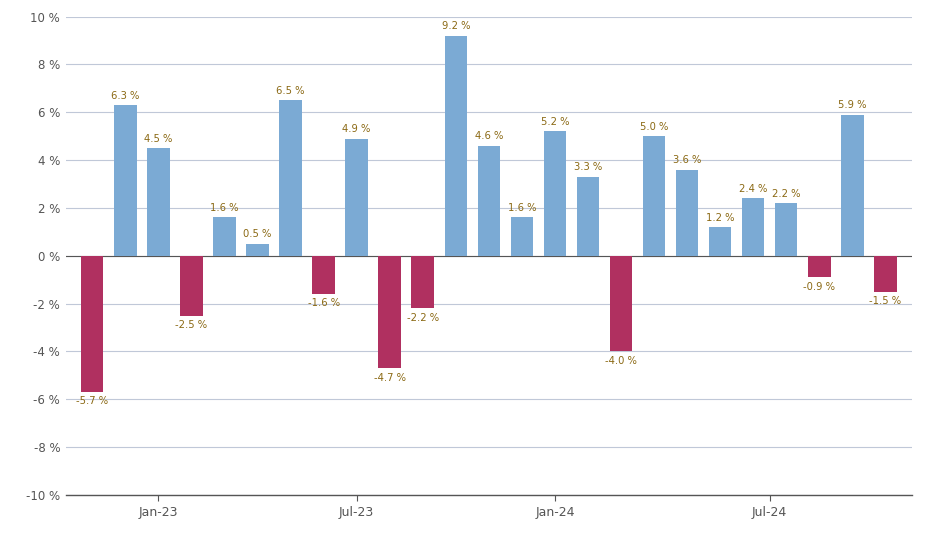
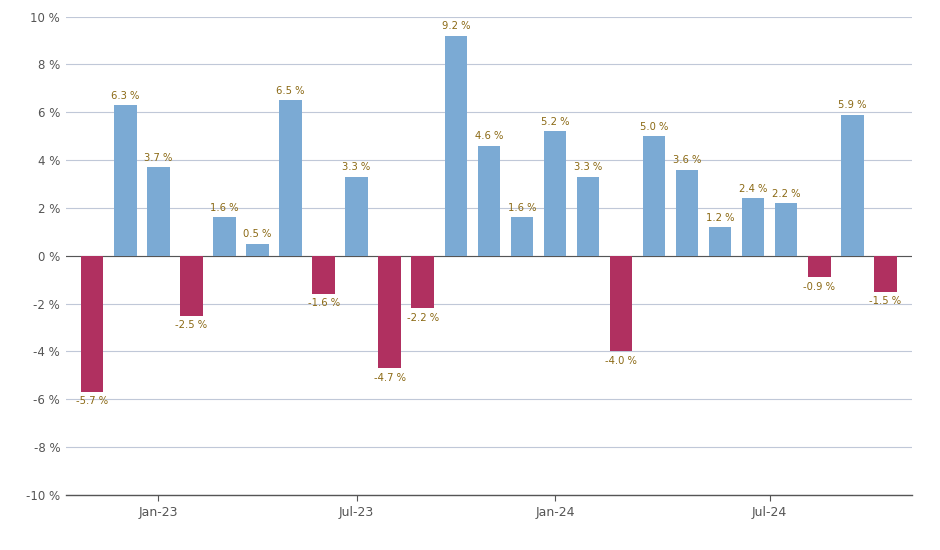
Jan-23: 4.5 -> 3.7
Jul-23: 4.9 -> 3.3
